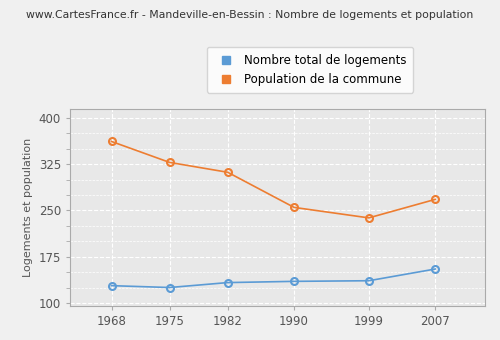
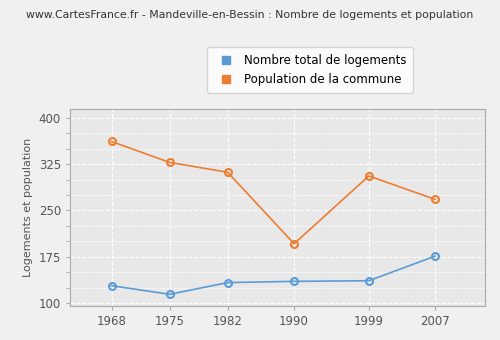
Nombre total de logements/1975: 125 -> 114
Population de la commune/1990: 255 -> 196
Population de la commune/1999: 238 -> 306
Nombre total de logements/2007: 155 -> 176
